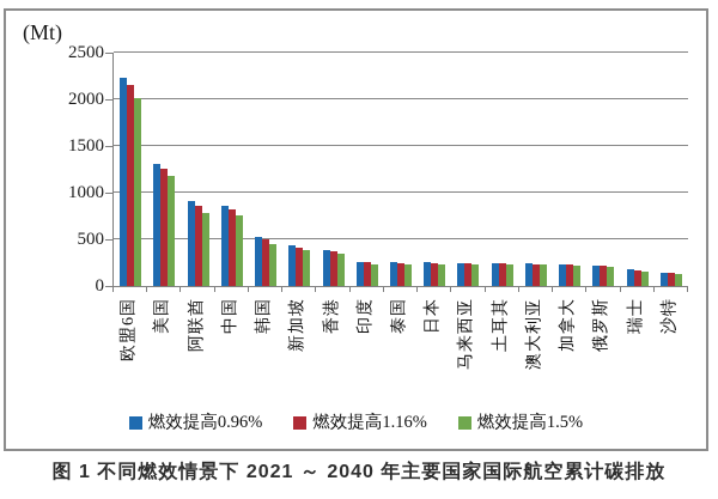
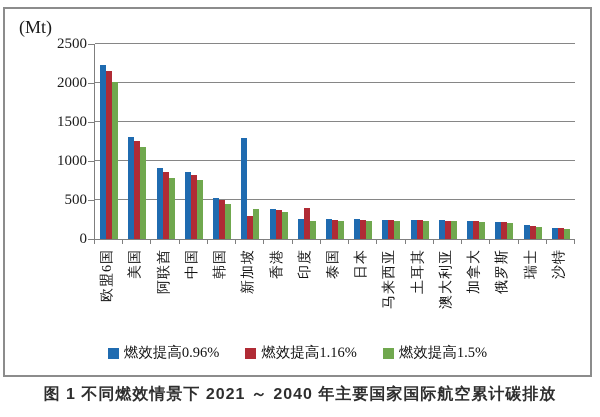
燃效提高0.96%/新加坡: 400 -> 1300
燃效提高1.16%/新加坡: 400 -> 300
燃效提高1.16%/印度: 200 -> 400
